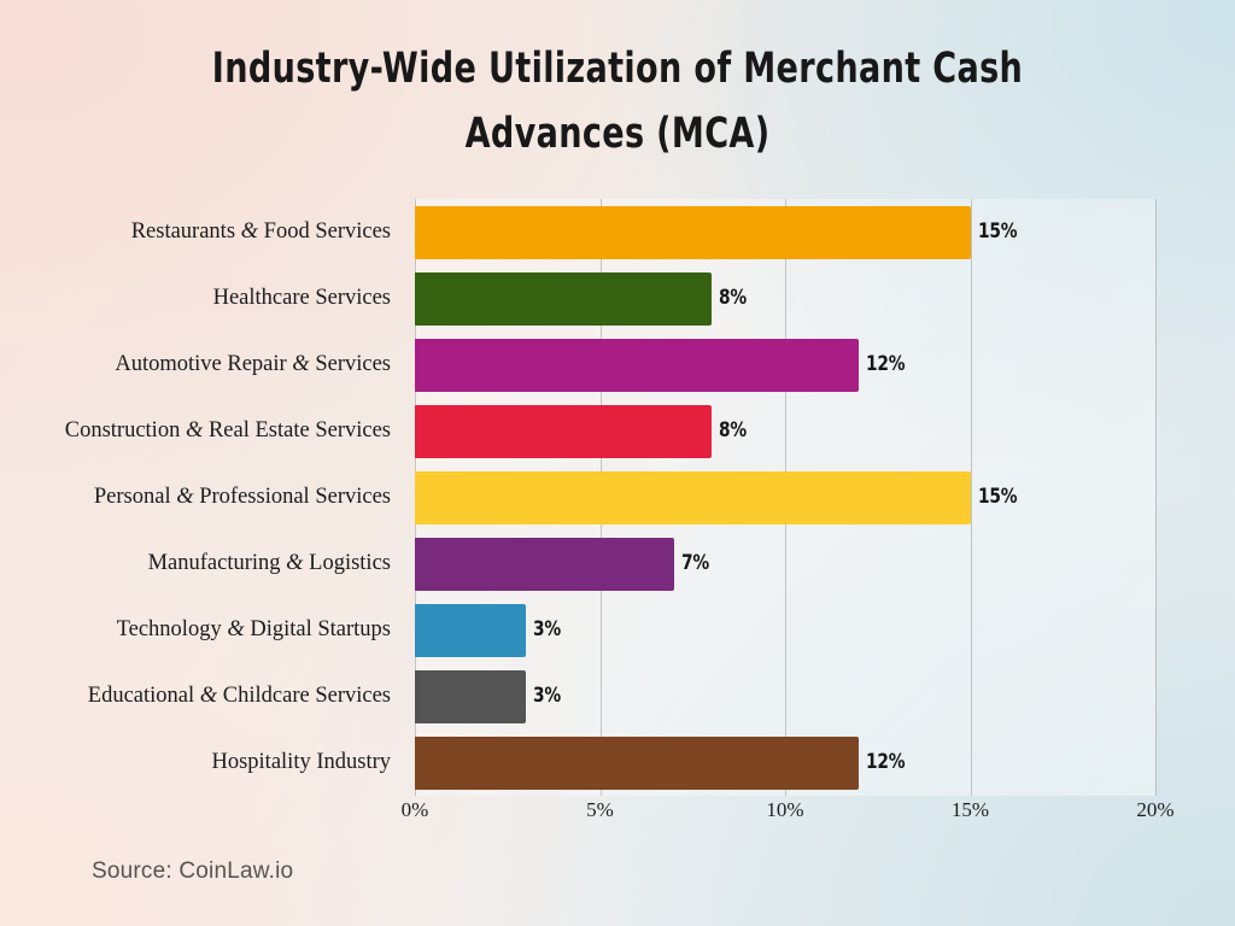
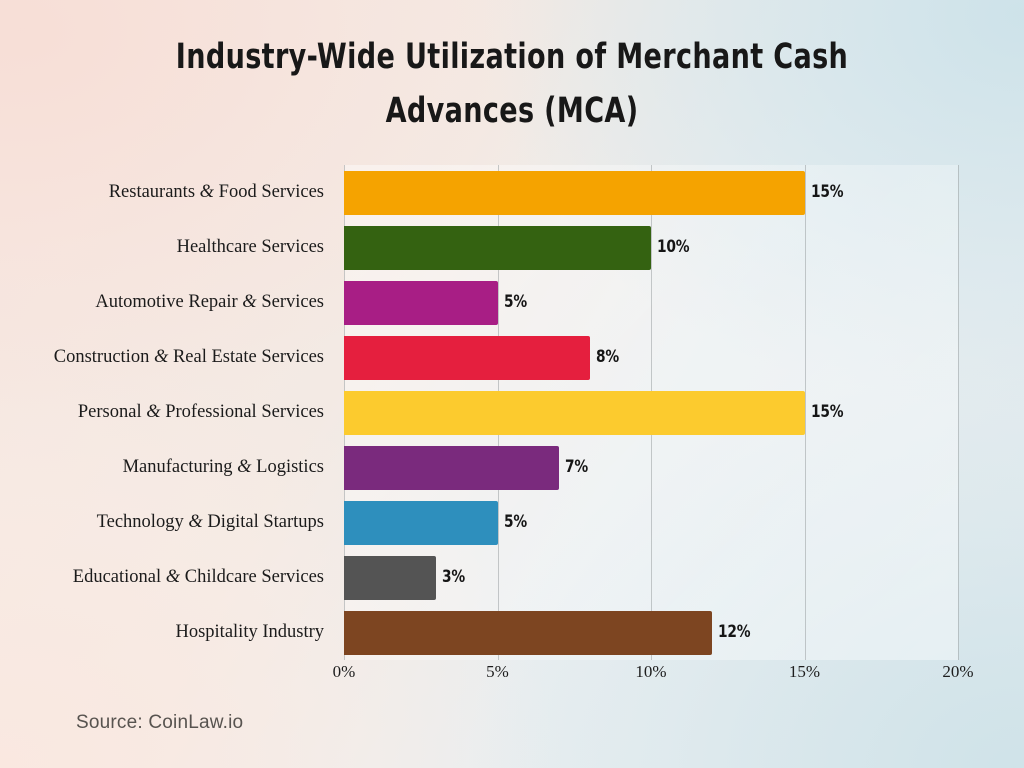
Healthcare Services: 8% -> 10%
Automotive Repair & Services: 12% -> 5%
Technology & Digital Startups: 3% -> 5%
